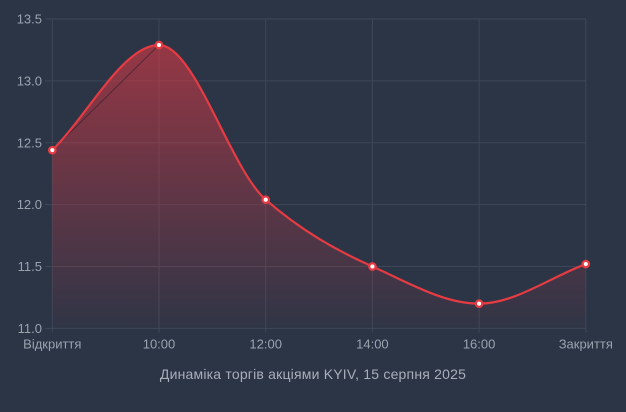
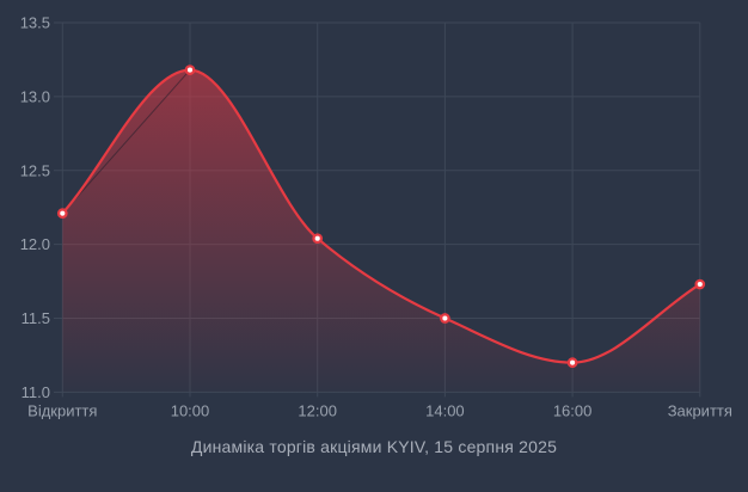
Відкриття: 12.44 -> 12.21
10:00: 13.29 -> 13.18
Закриття: 11.52 -> 11.73
